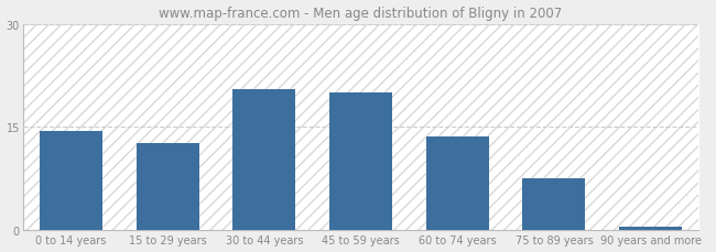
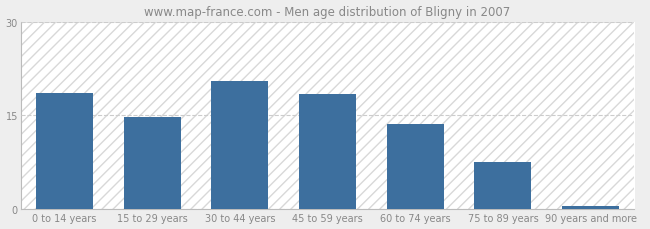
0 to 14 years: 14.4 -> 18.5
15 to 29 years: 12.6 -> 14.7
45 to 59 years: 20.0 -> 18.3
